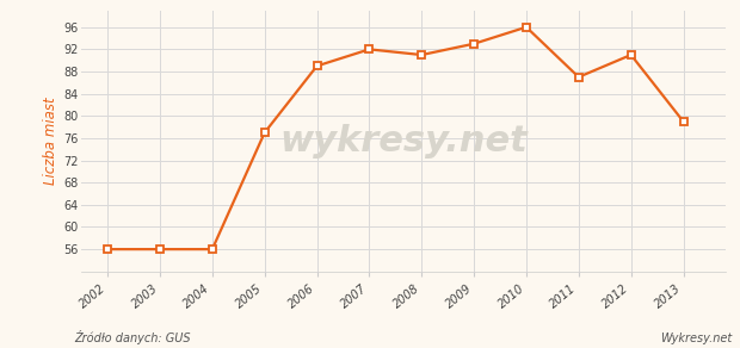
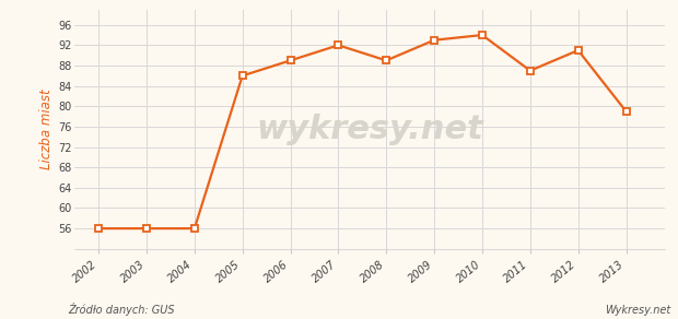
2005: 77 -> 86
2008: 91 -> 89
2010: 96 -> 94
